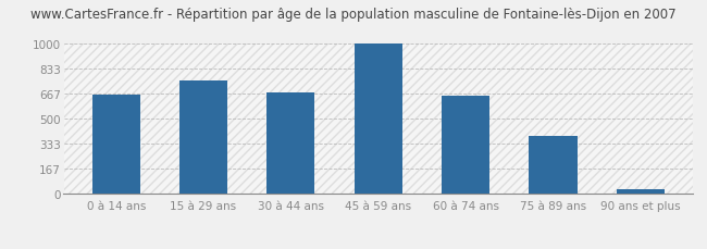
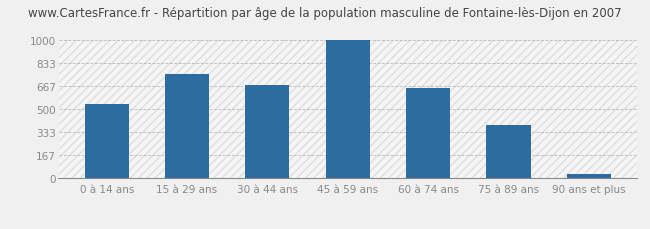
0 à 14 ans: 660 -> 540
